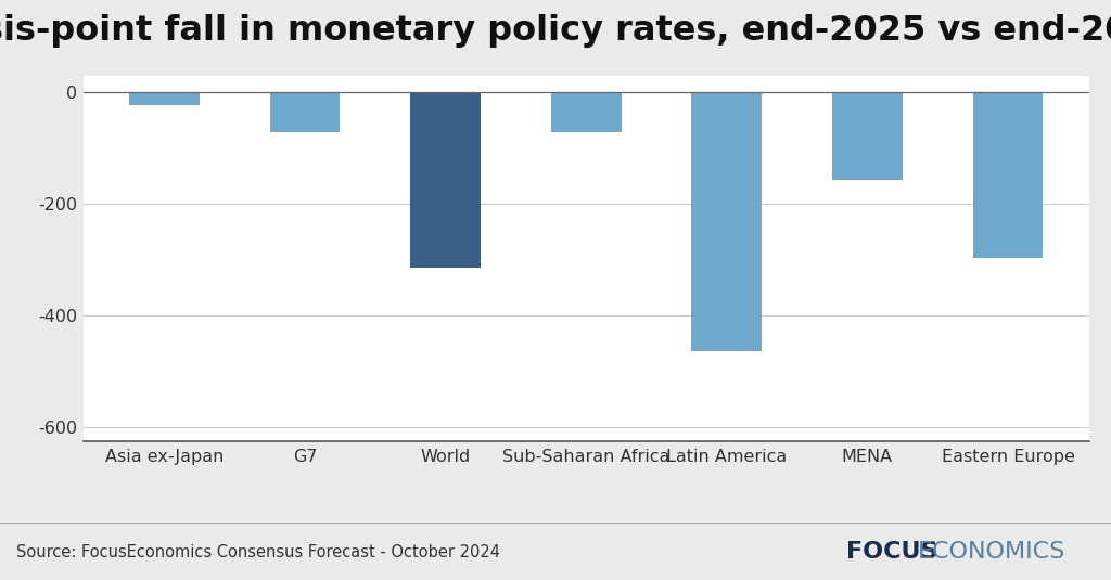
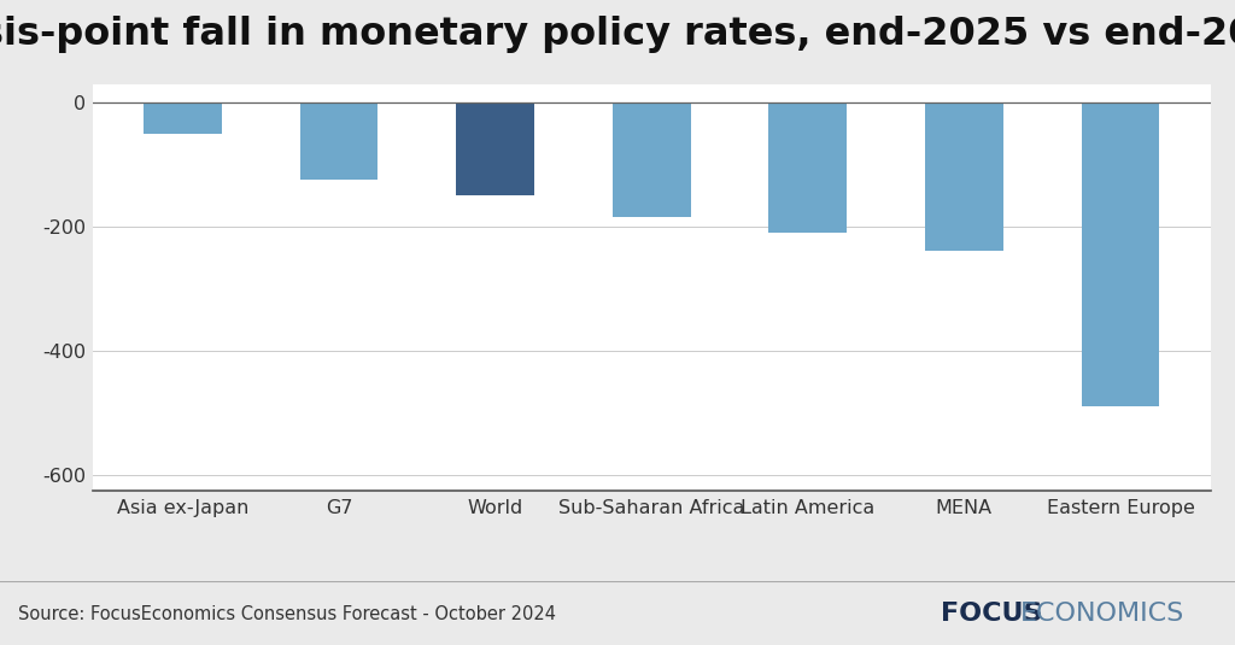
Asia ex-Japan: -24 -> -50
G7: -72 -> -125
World: -314 -> -150
Sub-Saharan Africa: -72 -> -185
Latin America: -464 -> -210
MENA: -158 -> -240
Eastern Europe: -298 -> -490
